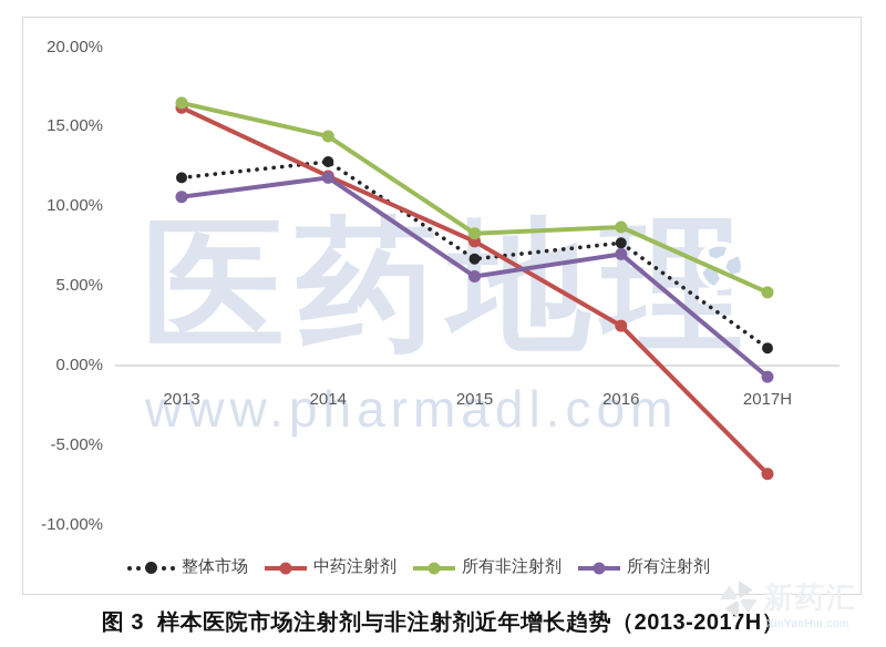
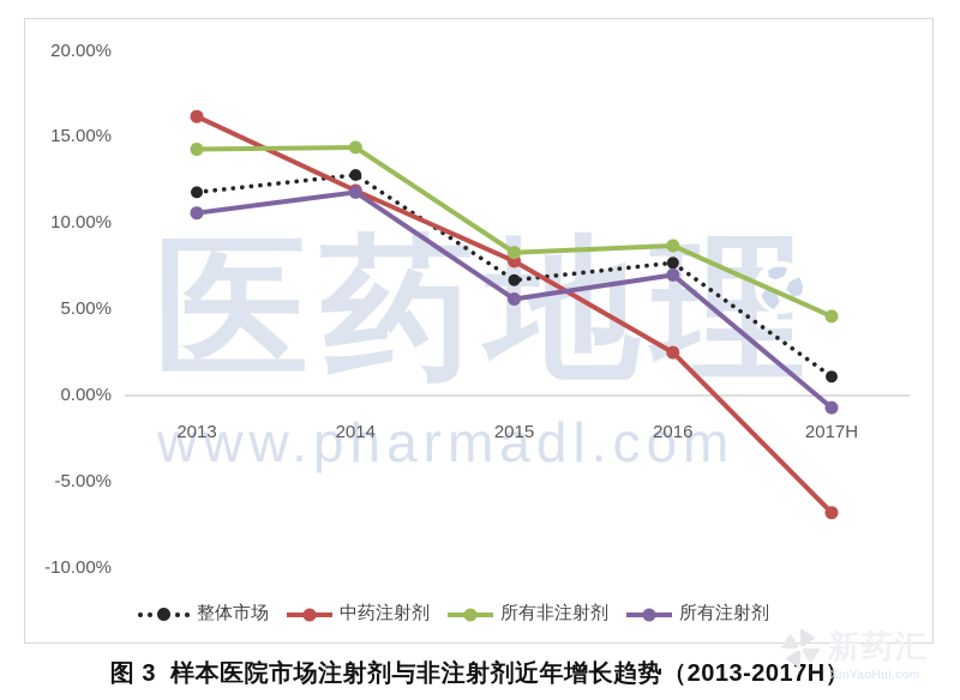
所有非注射剂/2013: 16.5% -> 14.3%
